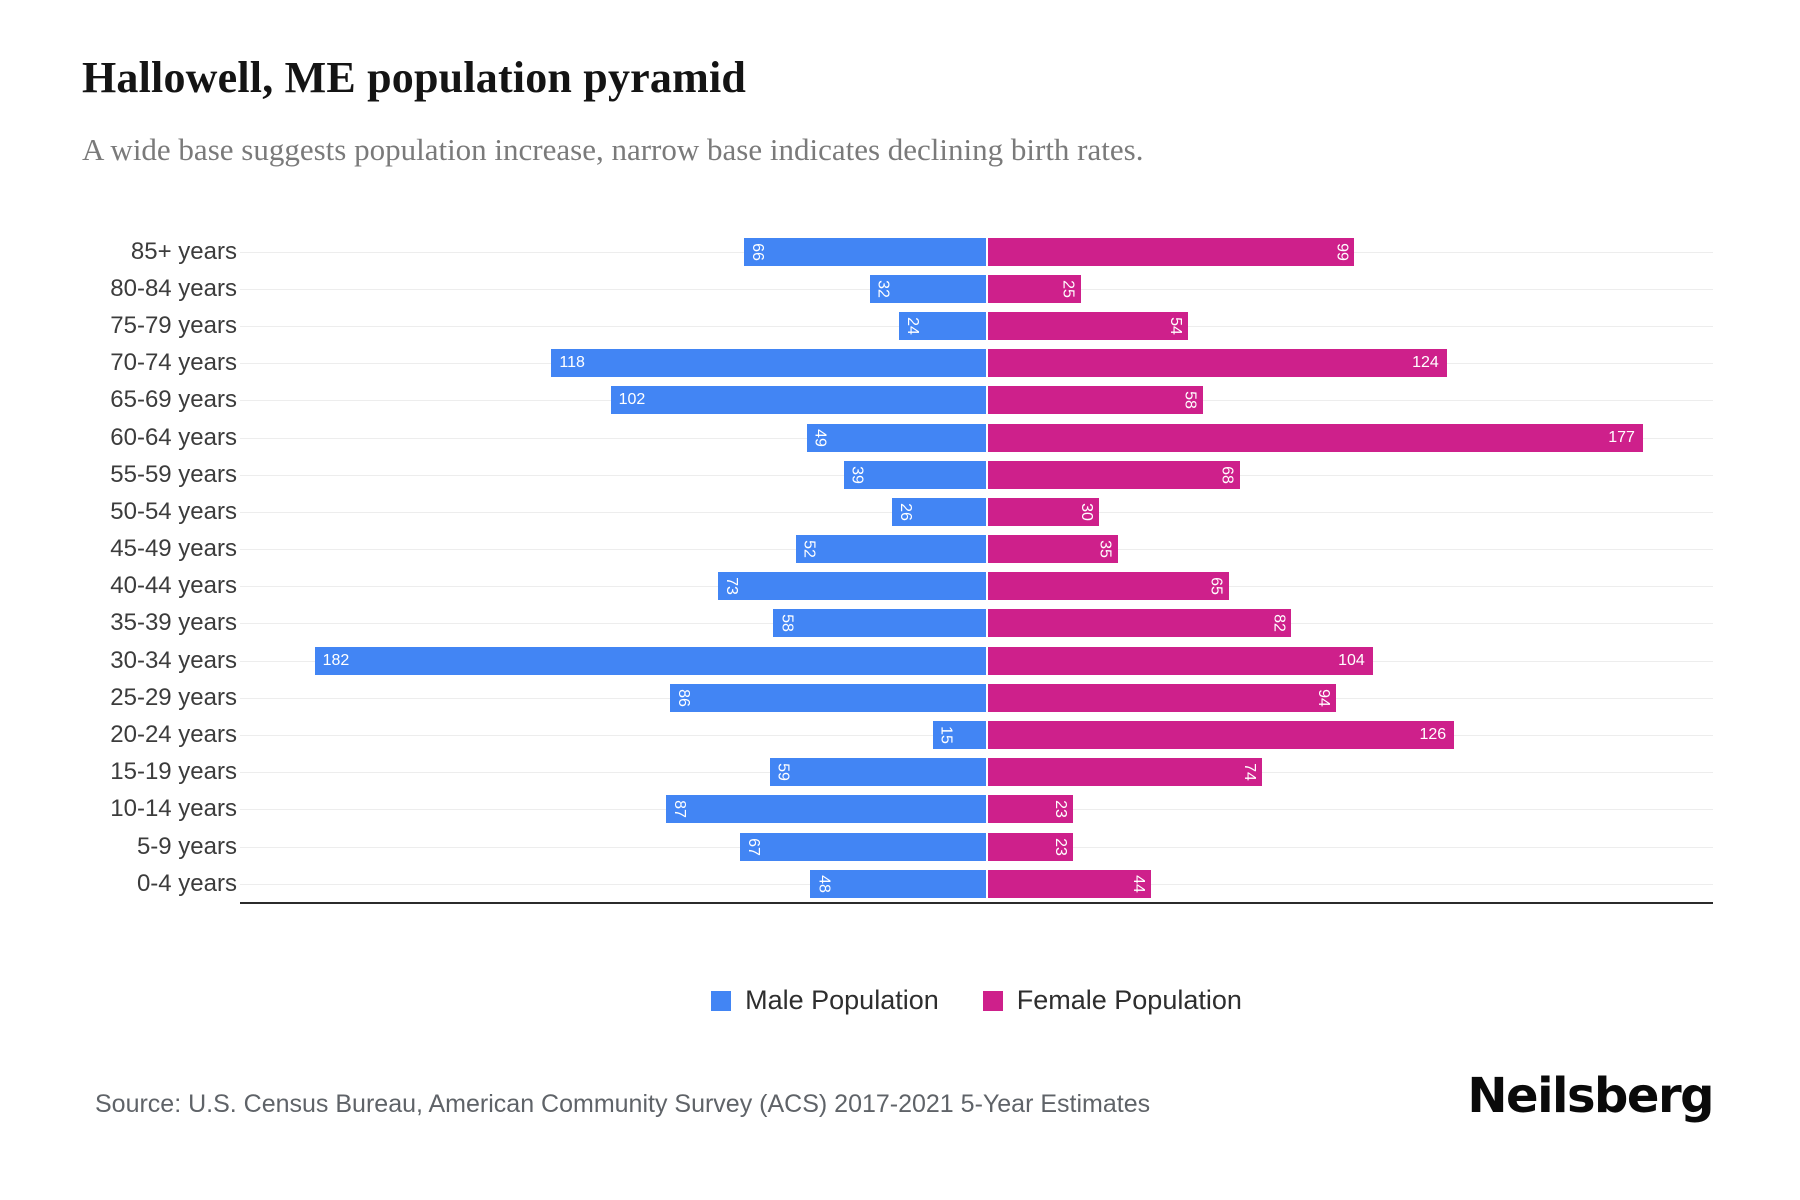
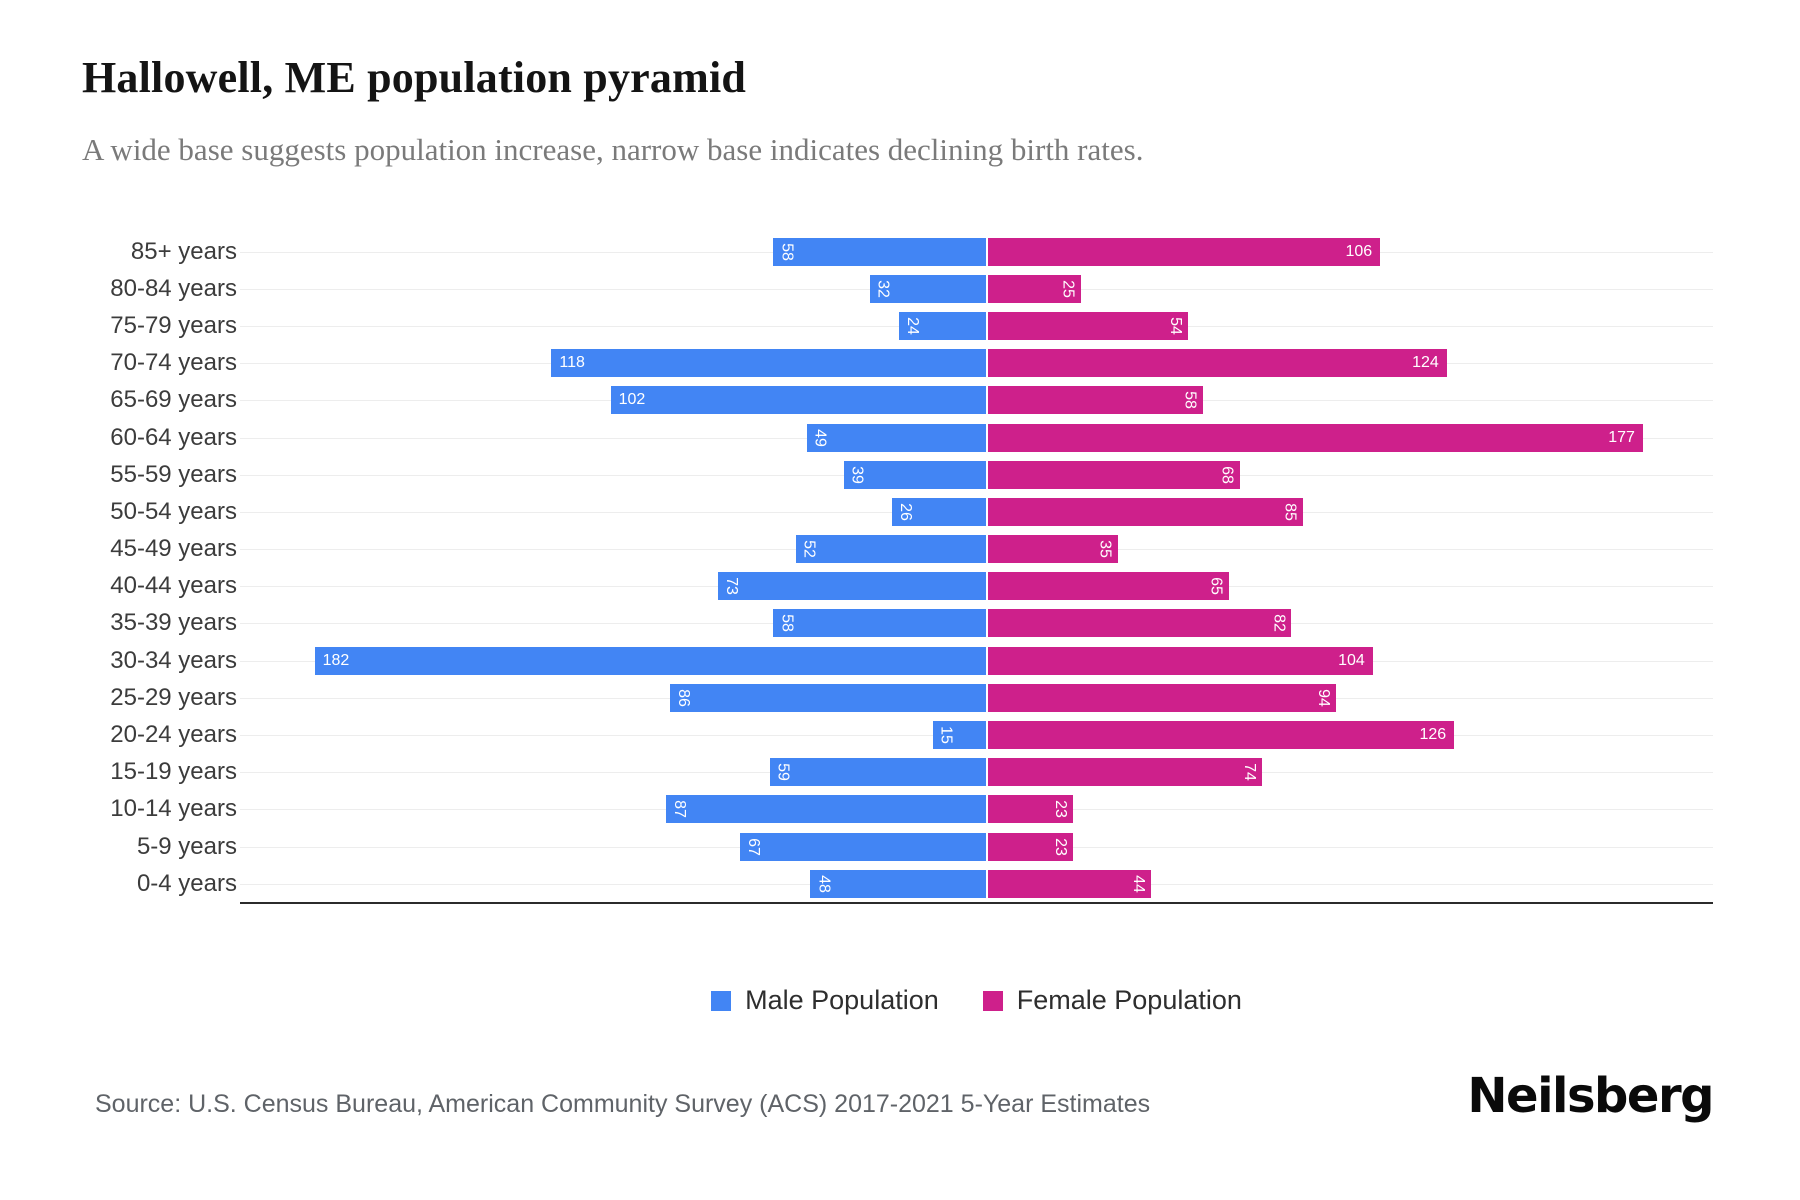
Male Population/85+ years: 66 -> 58
Female Population/85+ years: 99 -> 106
Female Population/50-54 years: 30 -> 85
